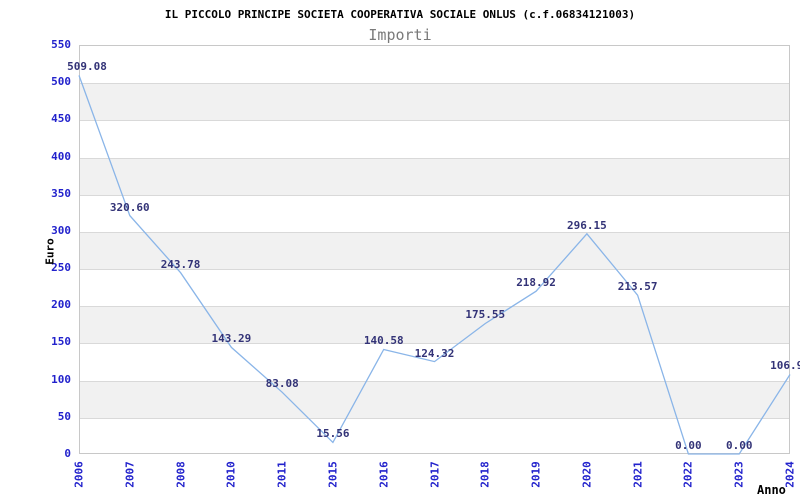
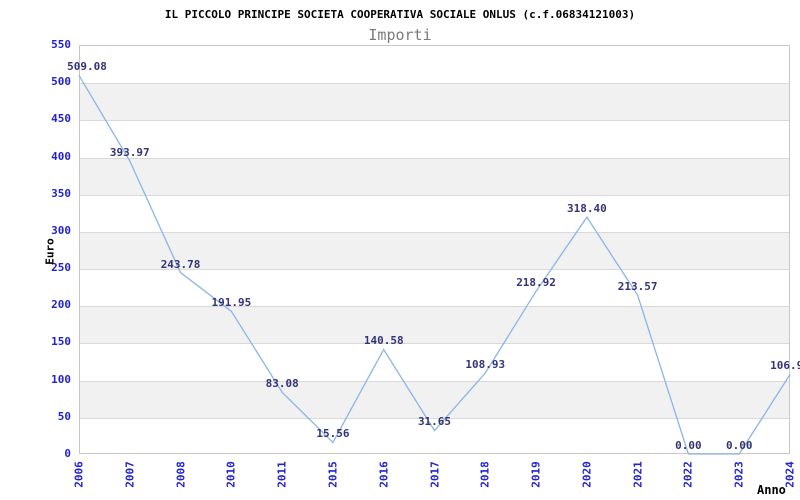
2007: 320.60 -> 393.97
2010: 143.29 -> 191.95
2017: 124.32 -> 31.65
2018: 175.55 -> 108.93
2020: 296.15 -> 318.40
